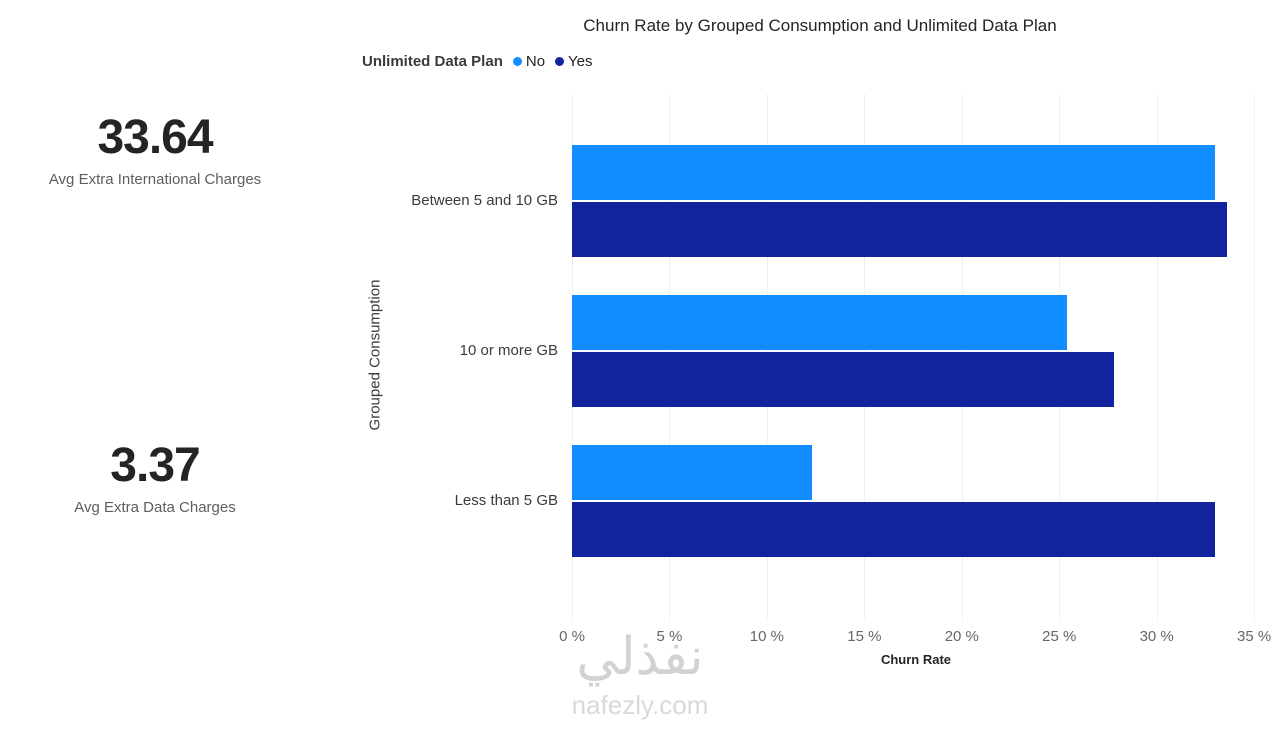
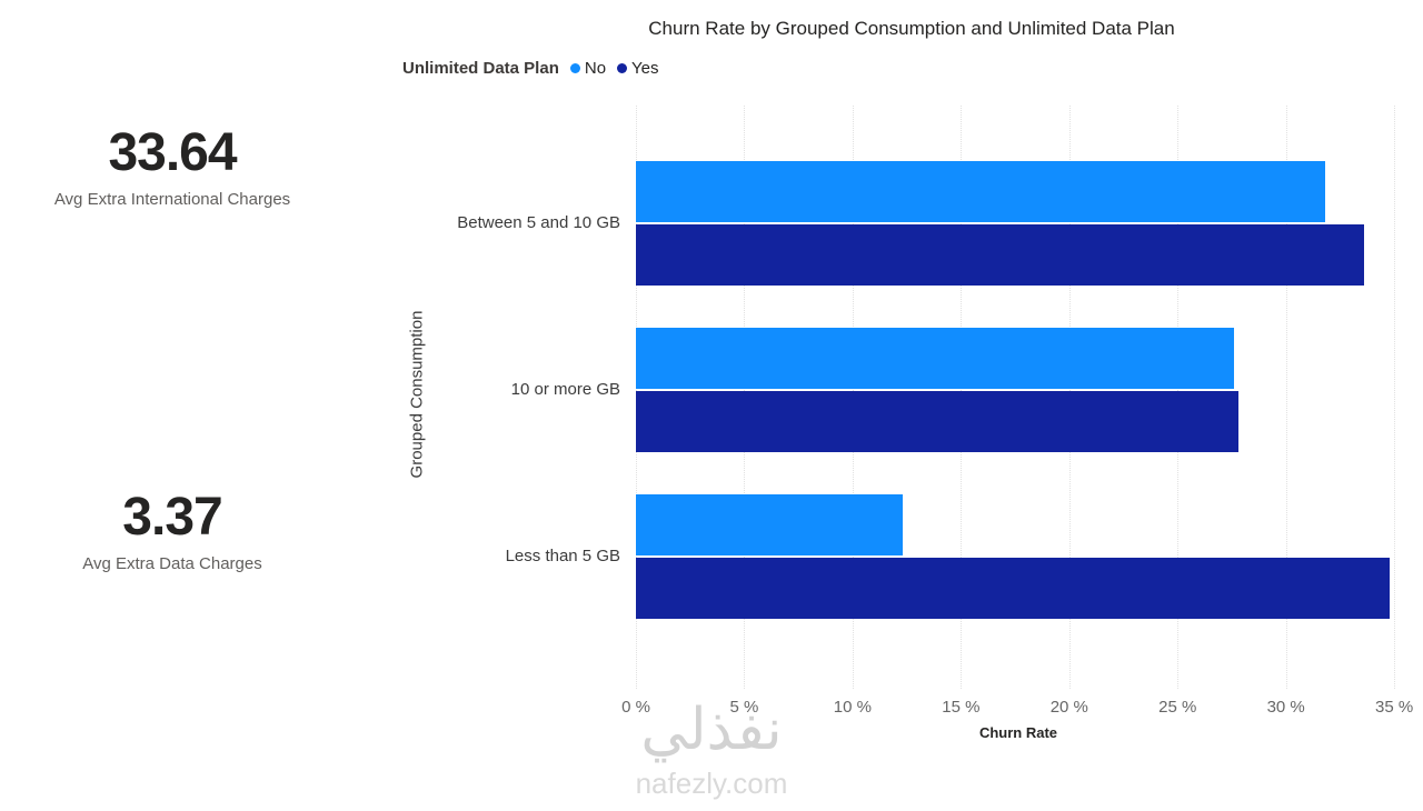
No/Between 5 and 10 GB: 33.0% -> 31.8%
No/10 or more GB: 25.4% -> 27.6%
Yes/Less than 5 GB: 33.0% -> 34.8%
